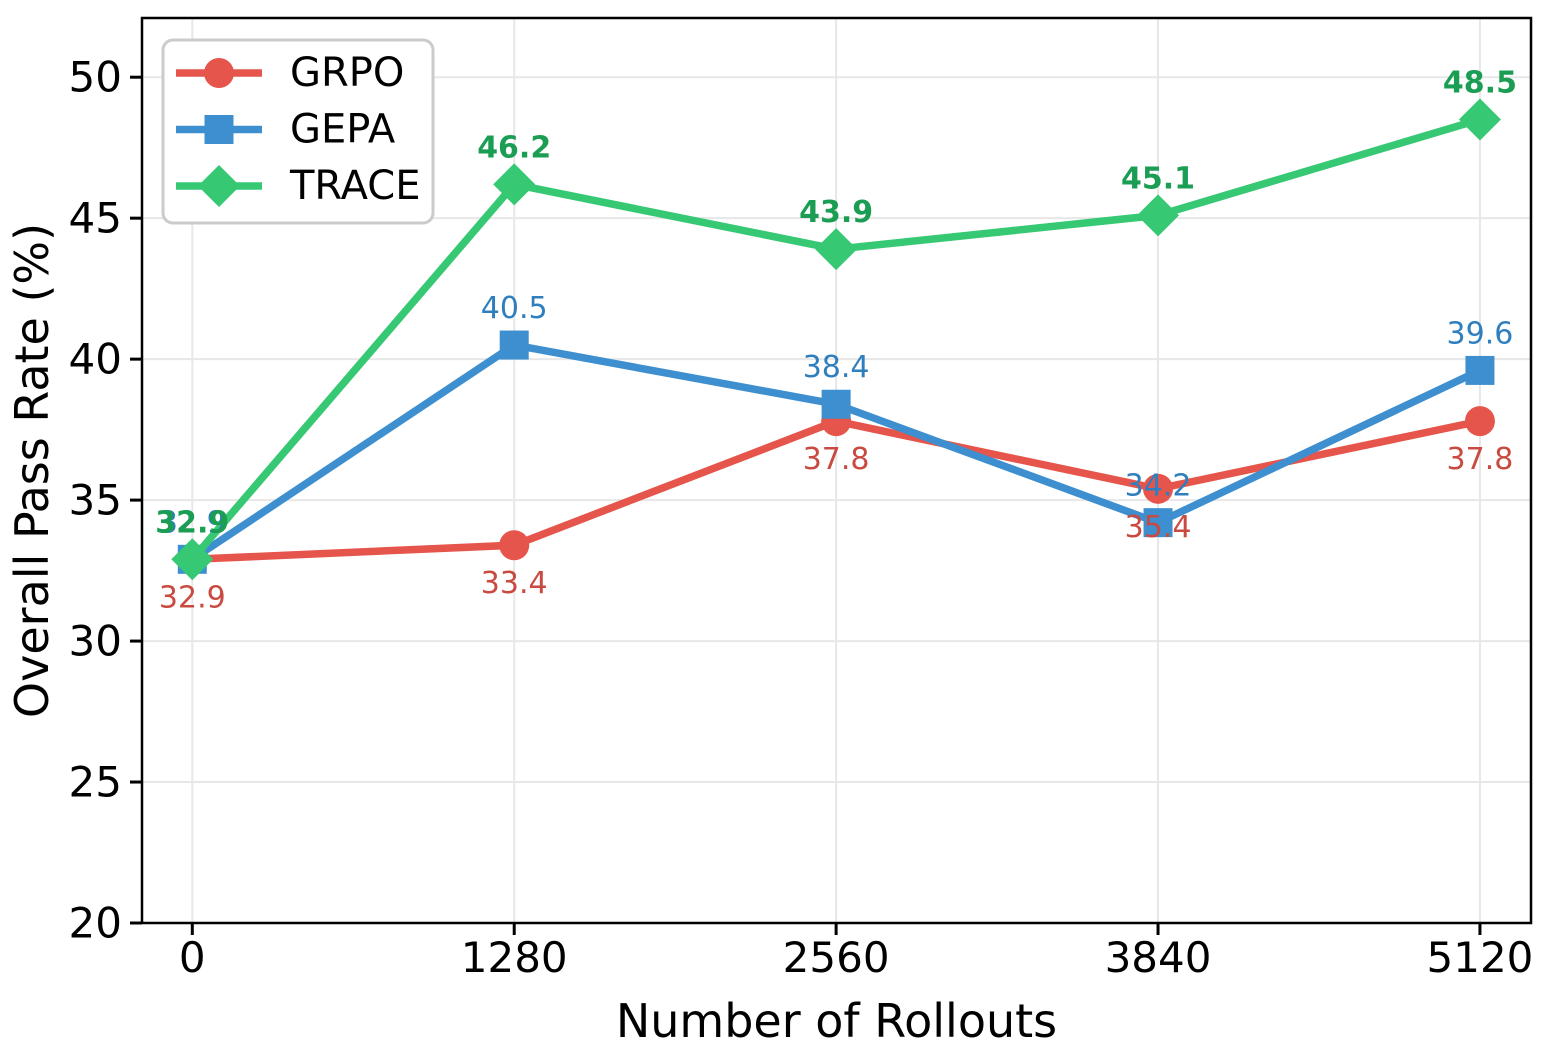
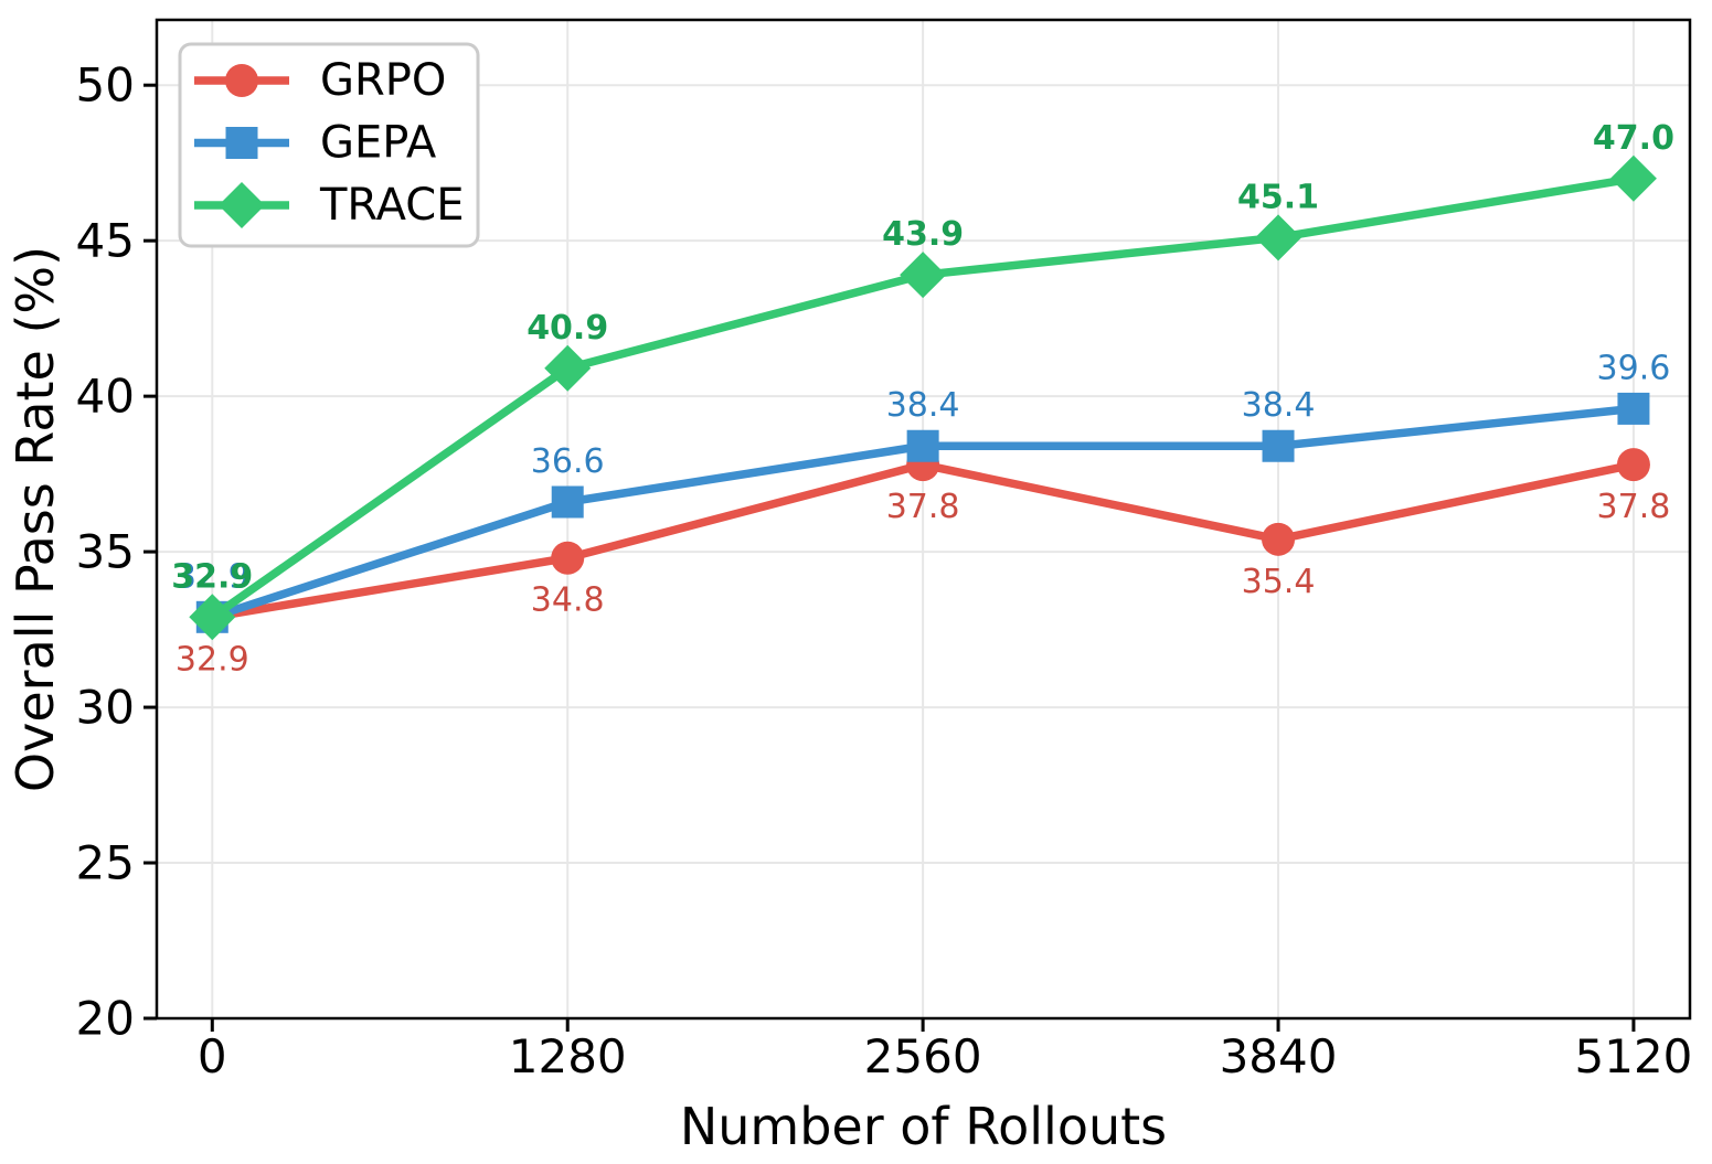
GRPO/1280: 33.4 -> 34.8
GEPA/1280: 40.5 -> 36.6
TRACE/1280: 46.2 -> 40.9
GEPA/3840: 34.2 -> 38.4
TRACE/5120: 48.5 -> 47.0
